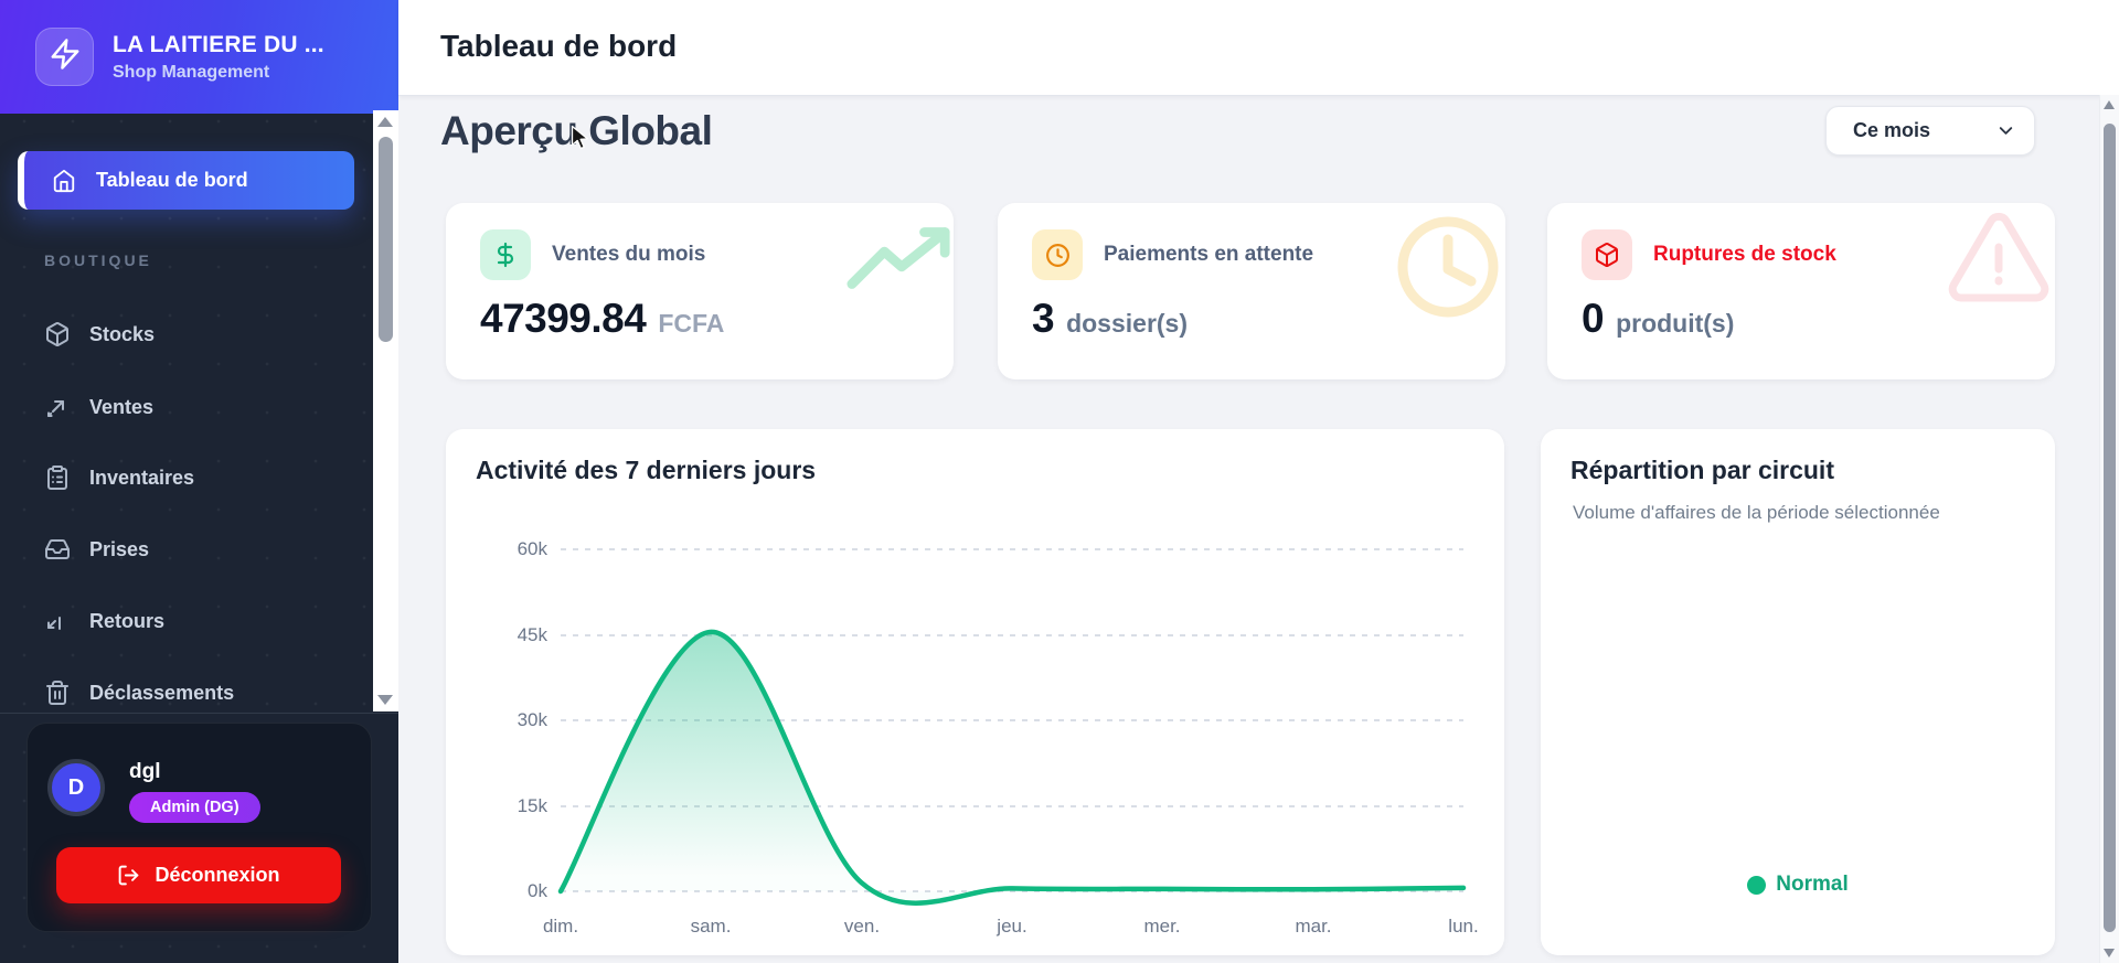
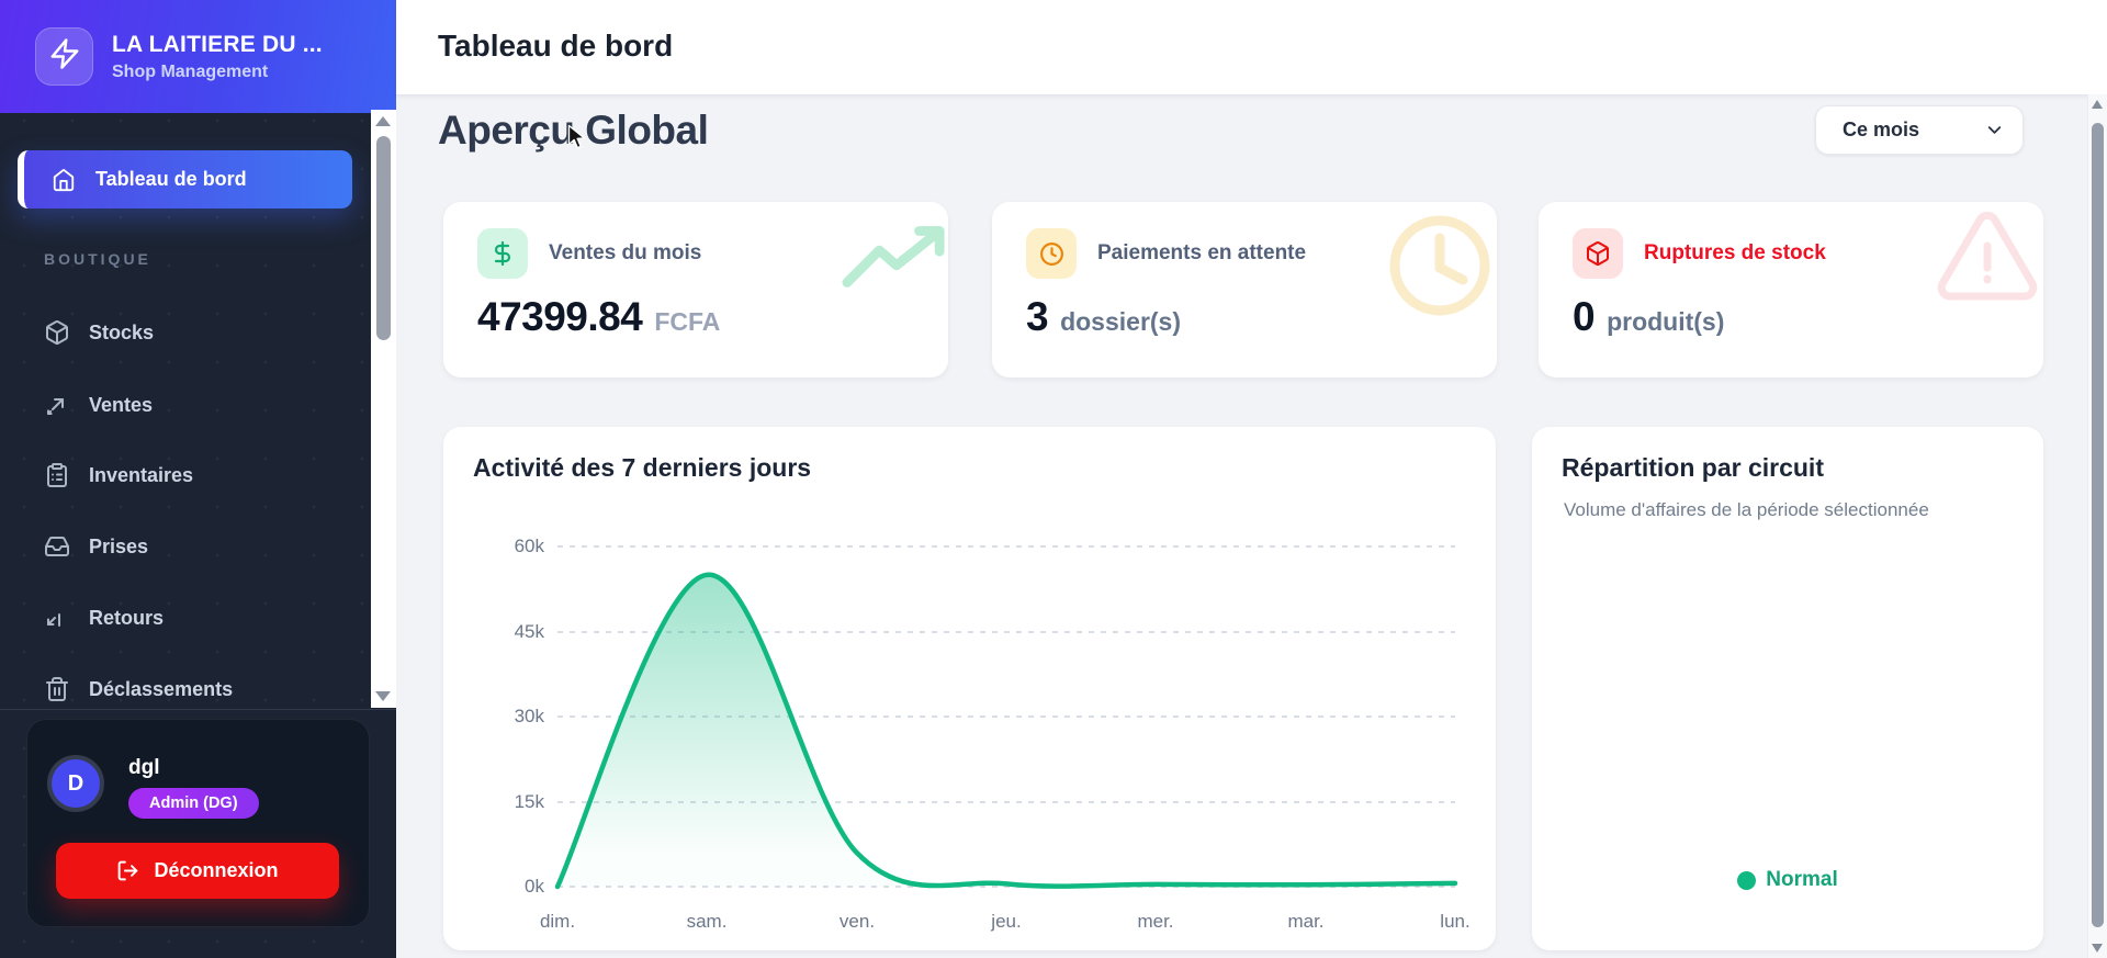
sam.: 46k -> 55k
ven.: 2k -> 6k
